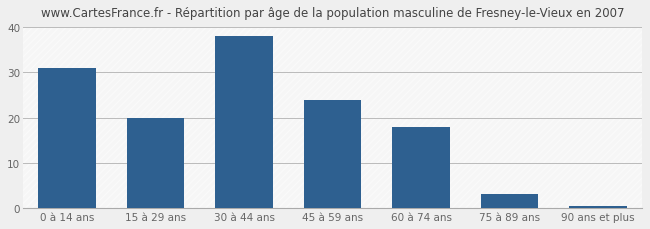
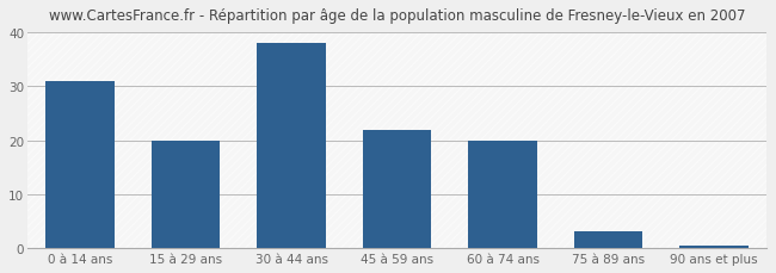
45 à 59 ans: 24.0 -> 22.0
60 à 74 ans: 18.0 -> 20.0
